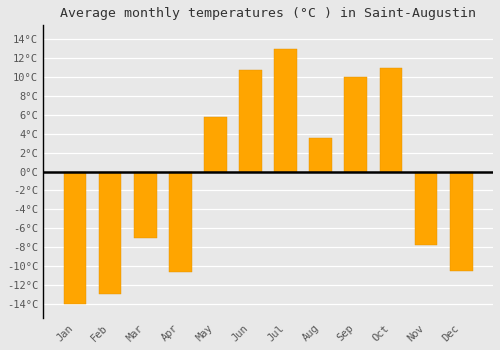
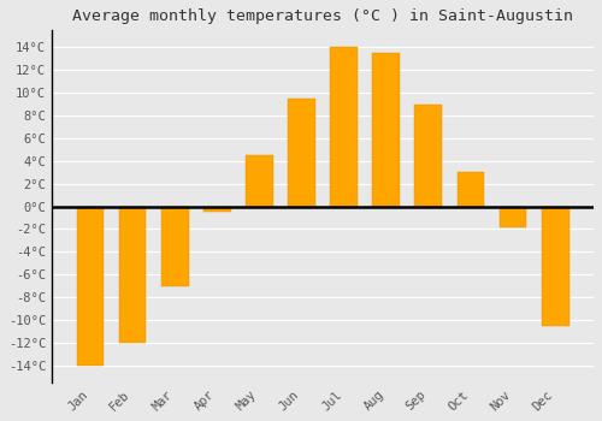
Feb: -13.0°C -> -12.0°C
Apr: -10.6°C -> -0.5°C
May: 5.8°C -> 4.5°C
Jun: 10.8°C -> 9.5°C
Jul: 13.0°C -> 14.0°C
Aug: 3.6°C -> 13.5°C
Sep: 10.0°C -> 9.0°C
Oct: 11.0°C -> 3.0°C
Nov: -7.8°C -> -1.8°C
